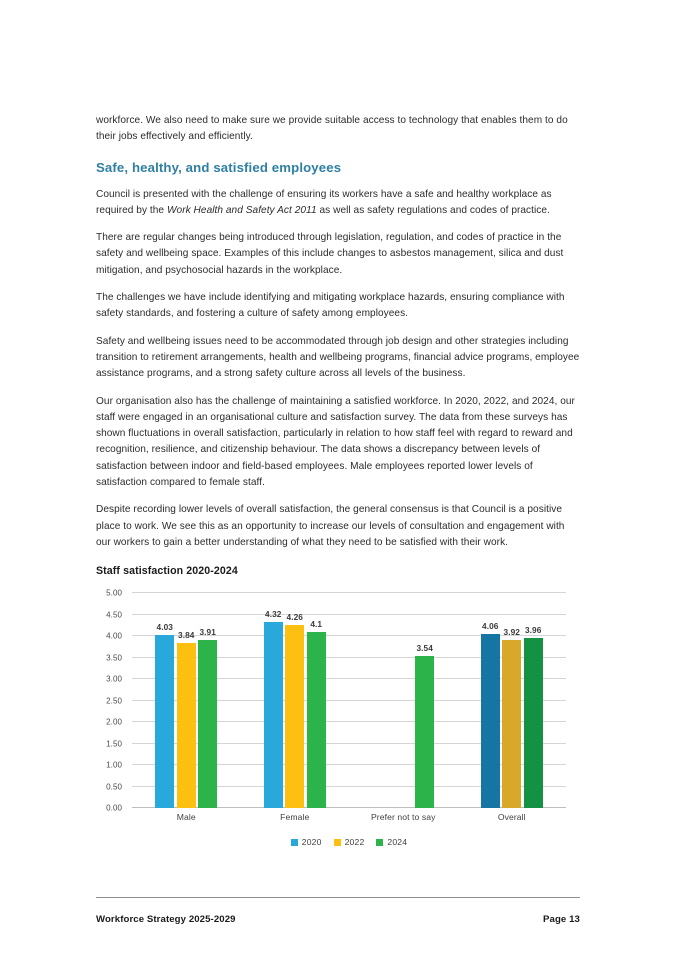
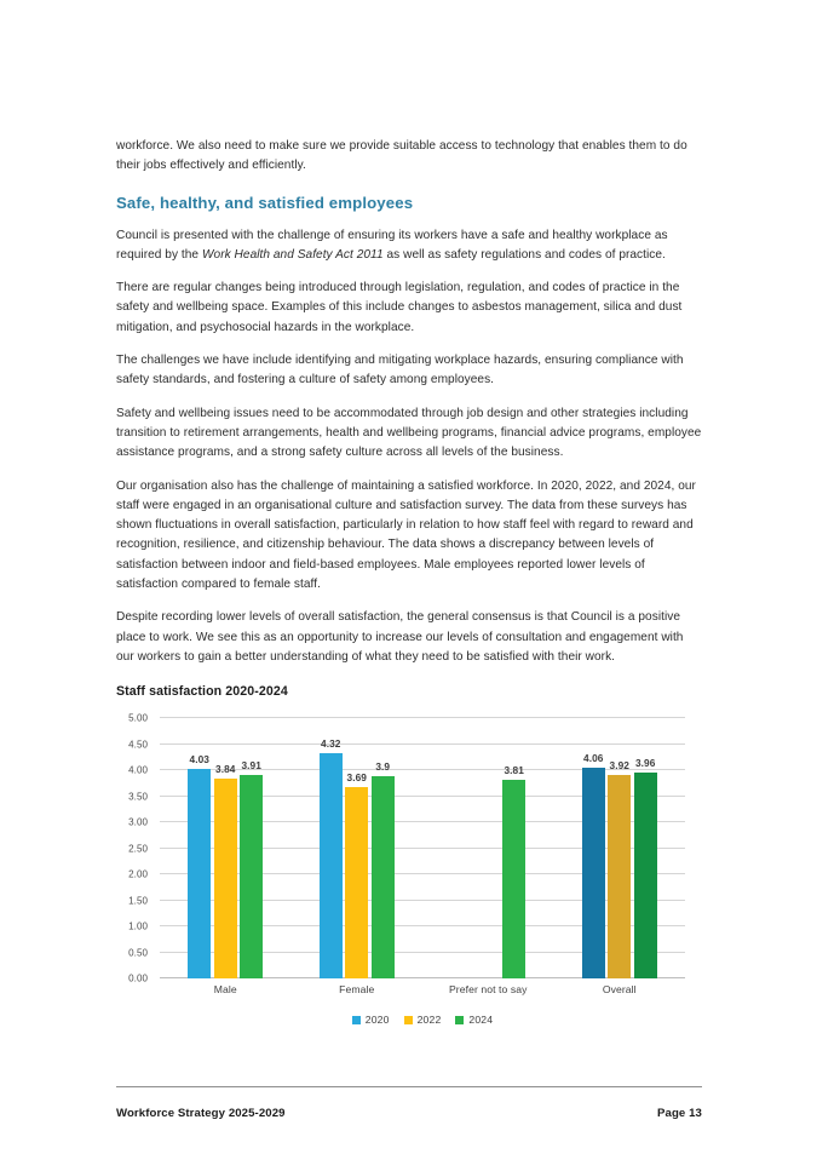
2022/Female: 4.26 -> 3.69
2024/Female: 4.1 -> 3.9
2024/Prefer not to say: 3.54 -> 3.81
